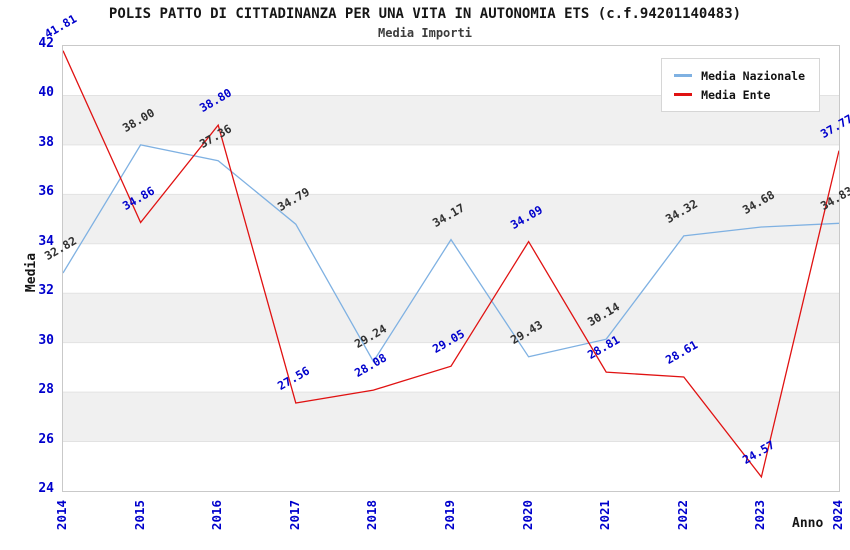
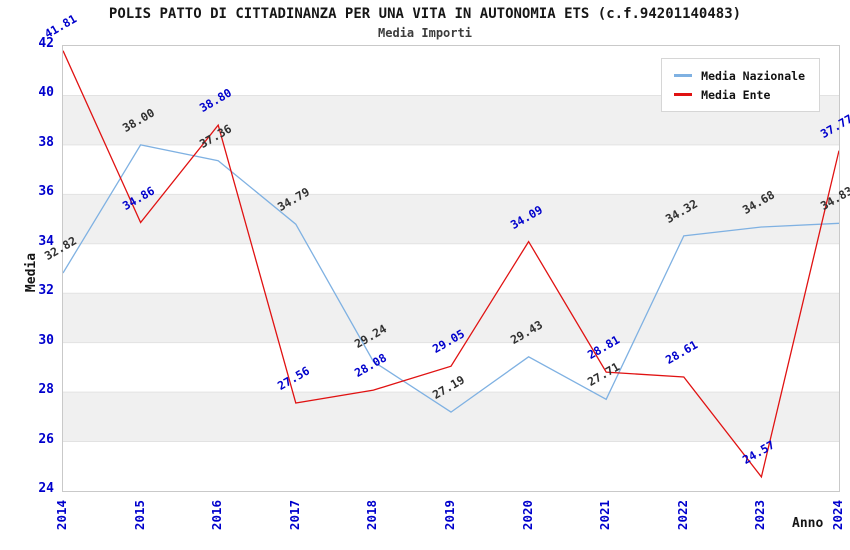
Media Nazionale/2019: 34.17 -> 27.19
Media Nazionale/2021: 30.14 -> 27.71
